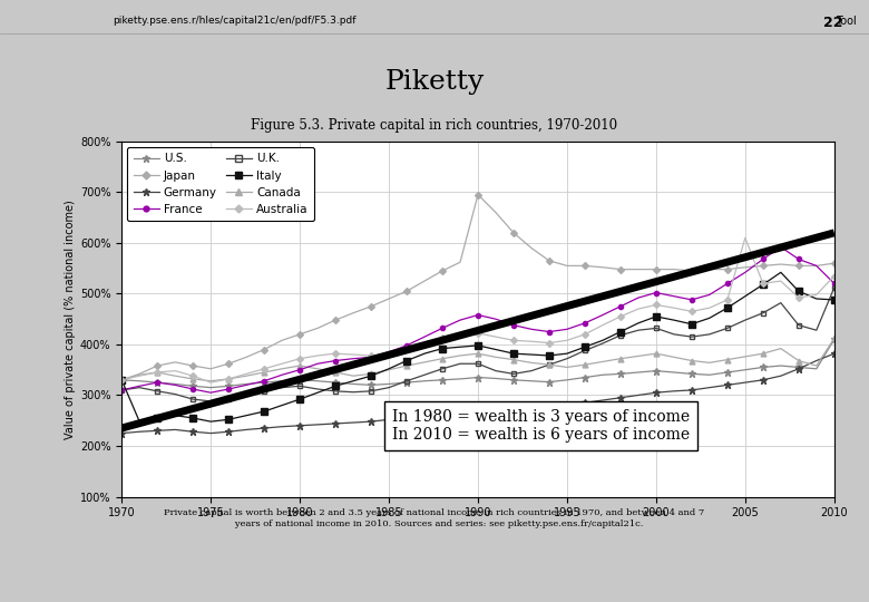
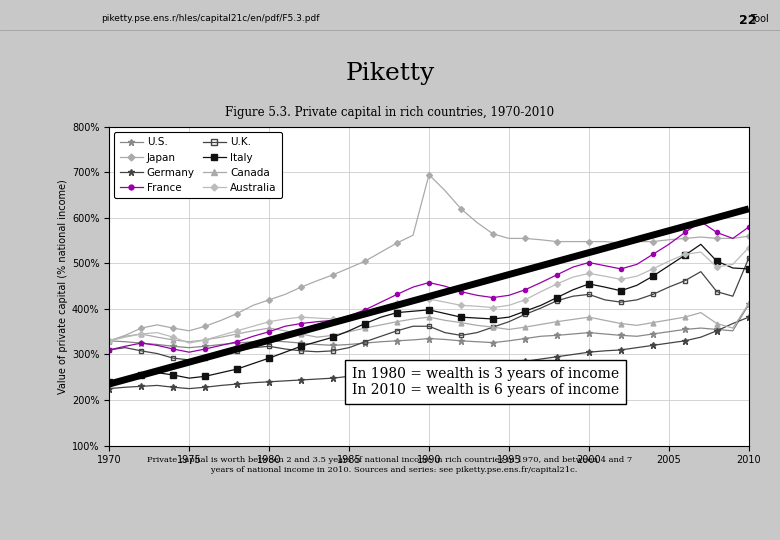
Italy/1970: 330% -> 240%
Australia/2005: 610% -> 505%
France/2010: 520% -> 580%
